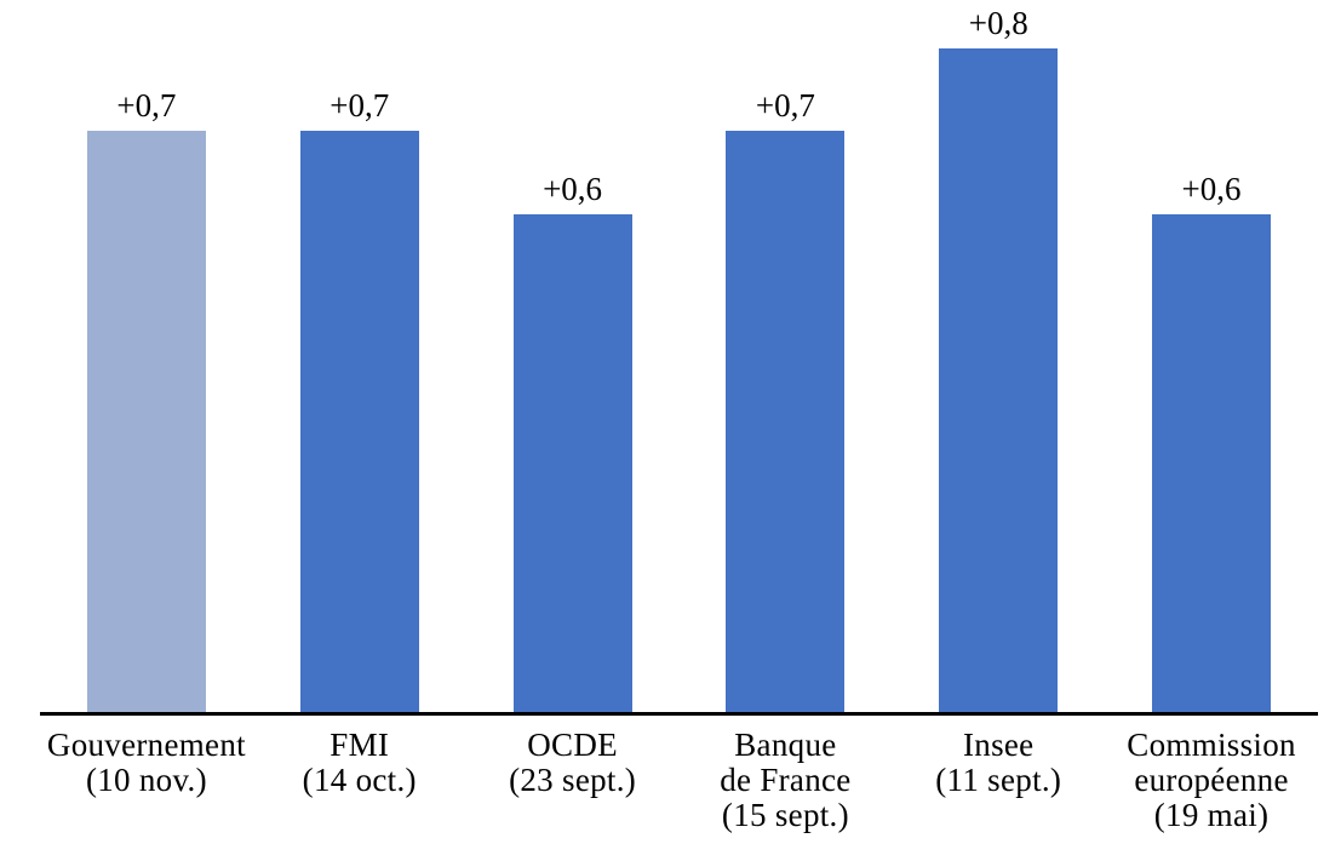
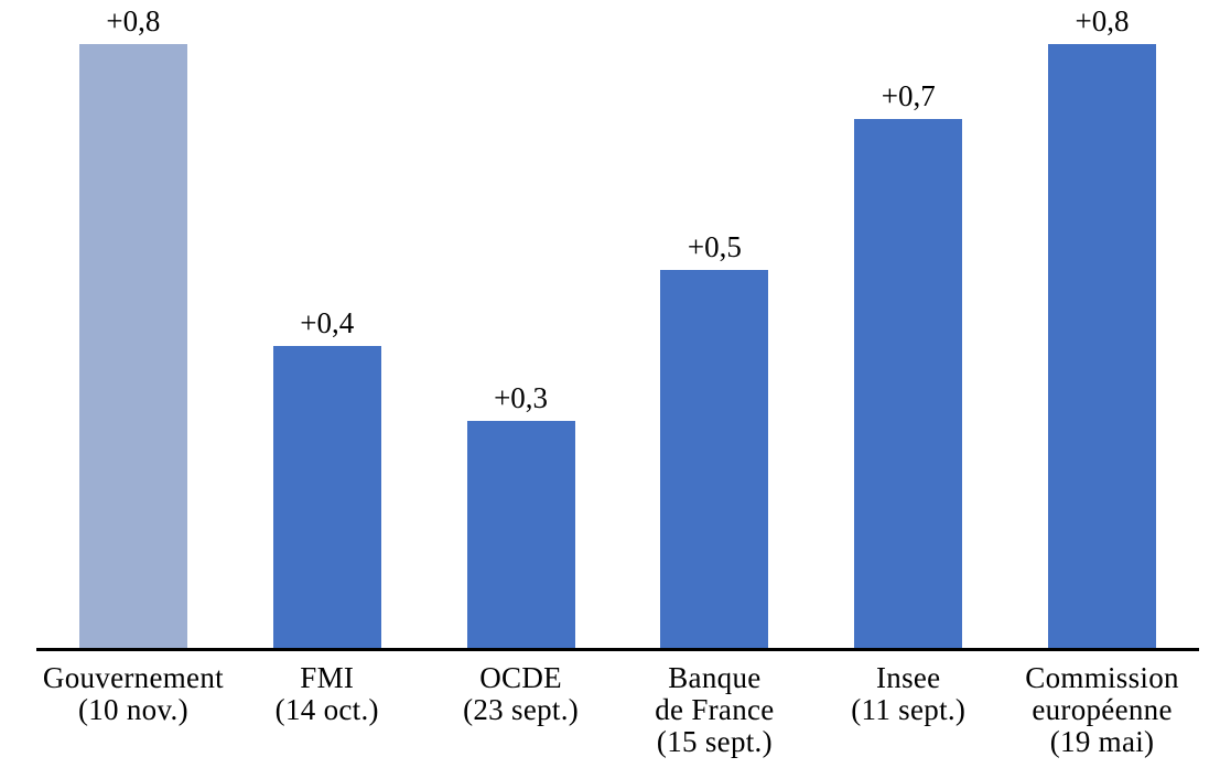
Gouvernement (10 nov.): +0,7 -> +0,8
FMI (14 oct.): +0,7 -> +0,4
OCDE (23 sept.): +0,6 -> +0,3
Banque de France (15 sept.): +0,7 -> +0,5
Insee (11 sept.): +0,8 -> +0,7
Commission européenne (19 mai): +0,6 -> +0,8
